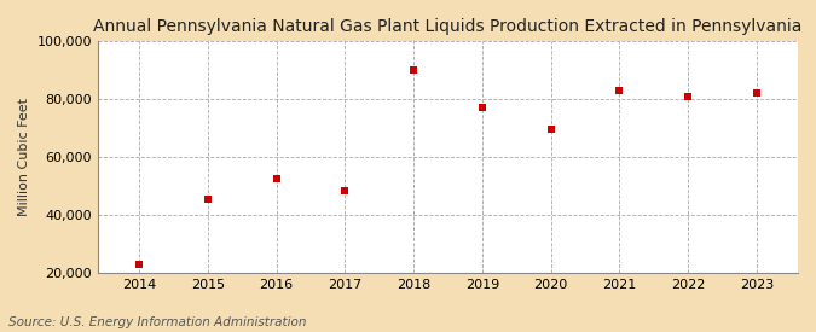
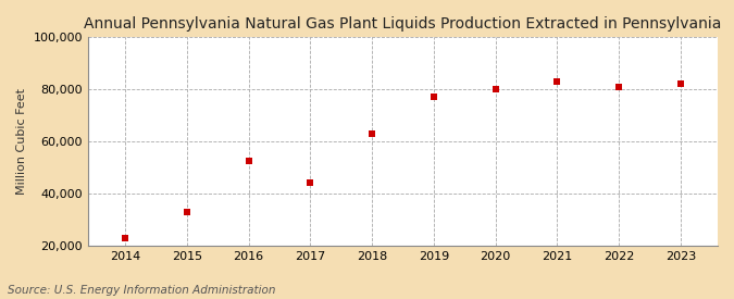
2015: 45,500 -> 33,000
2017: 48,500 -> 44,000
2018: 90,000 -> 63,000
2020: 69,500 -> 80,000
